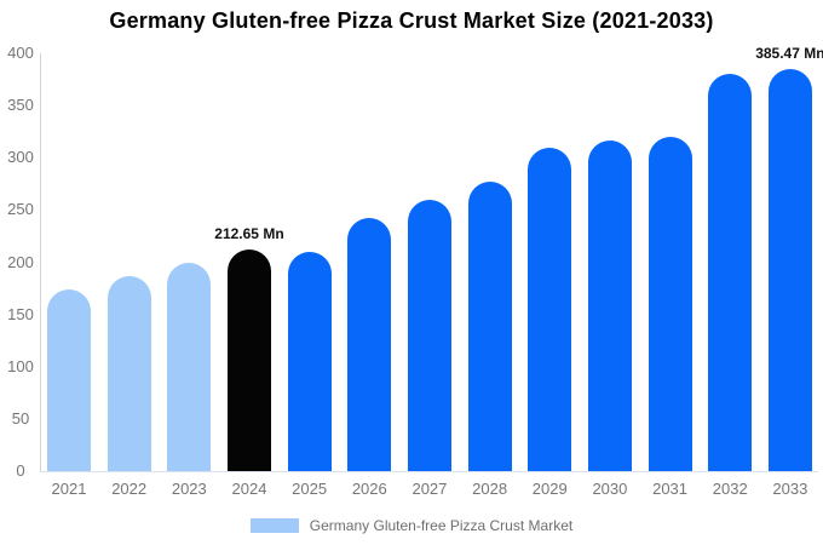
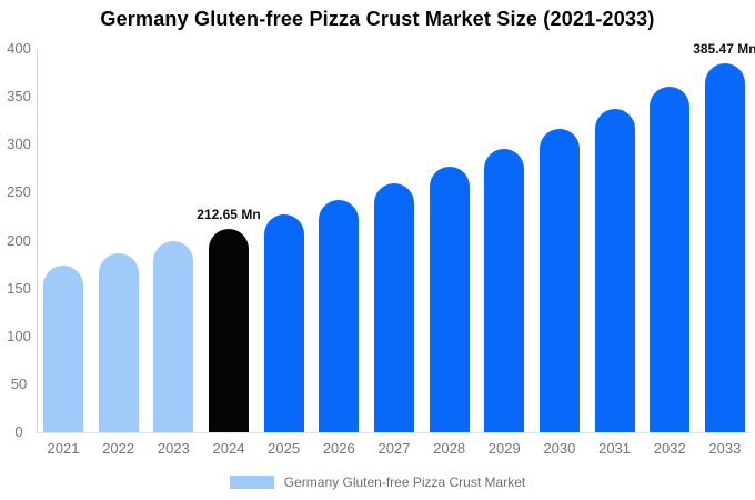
2025: 210 -> 230
2029: 310 -> 300
2031: 320 -> 340
2032: 380 -> 360
